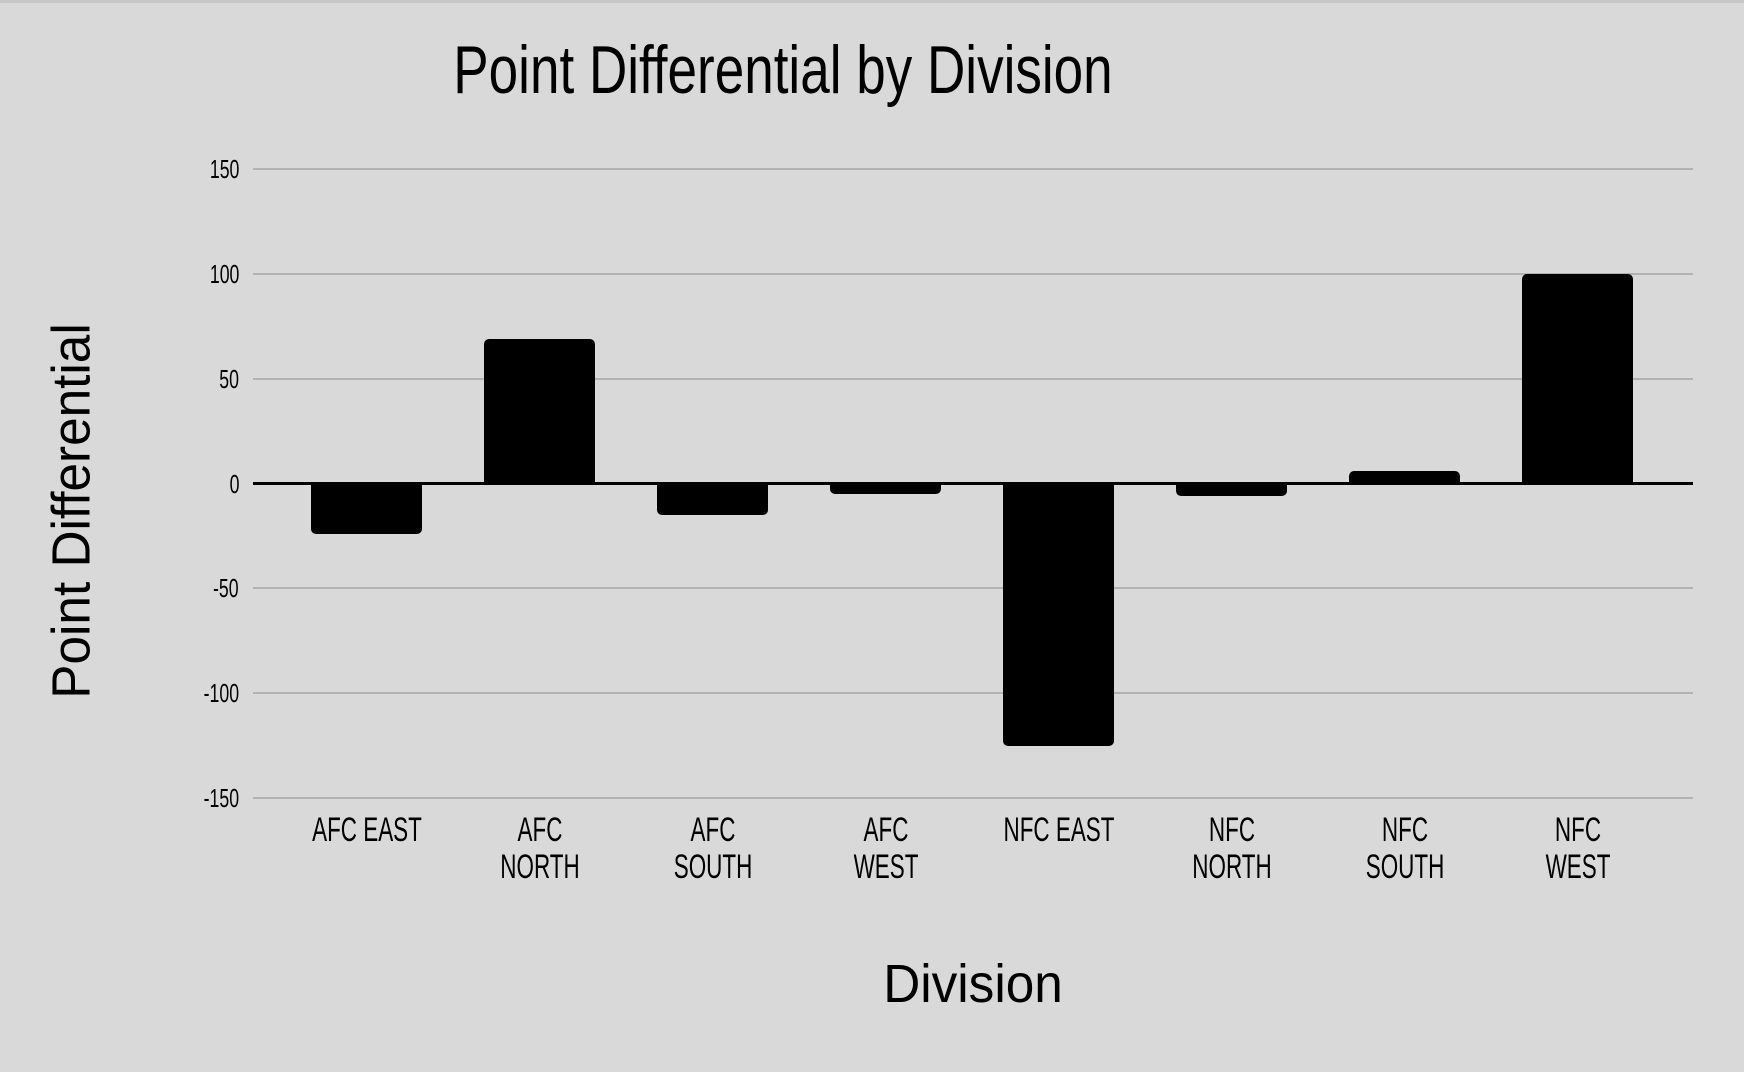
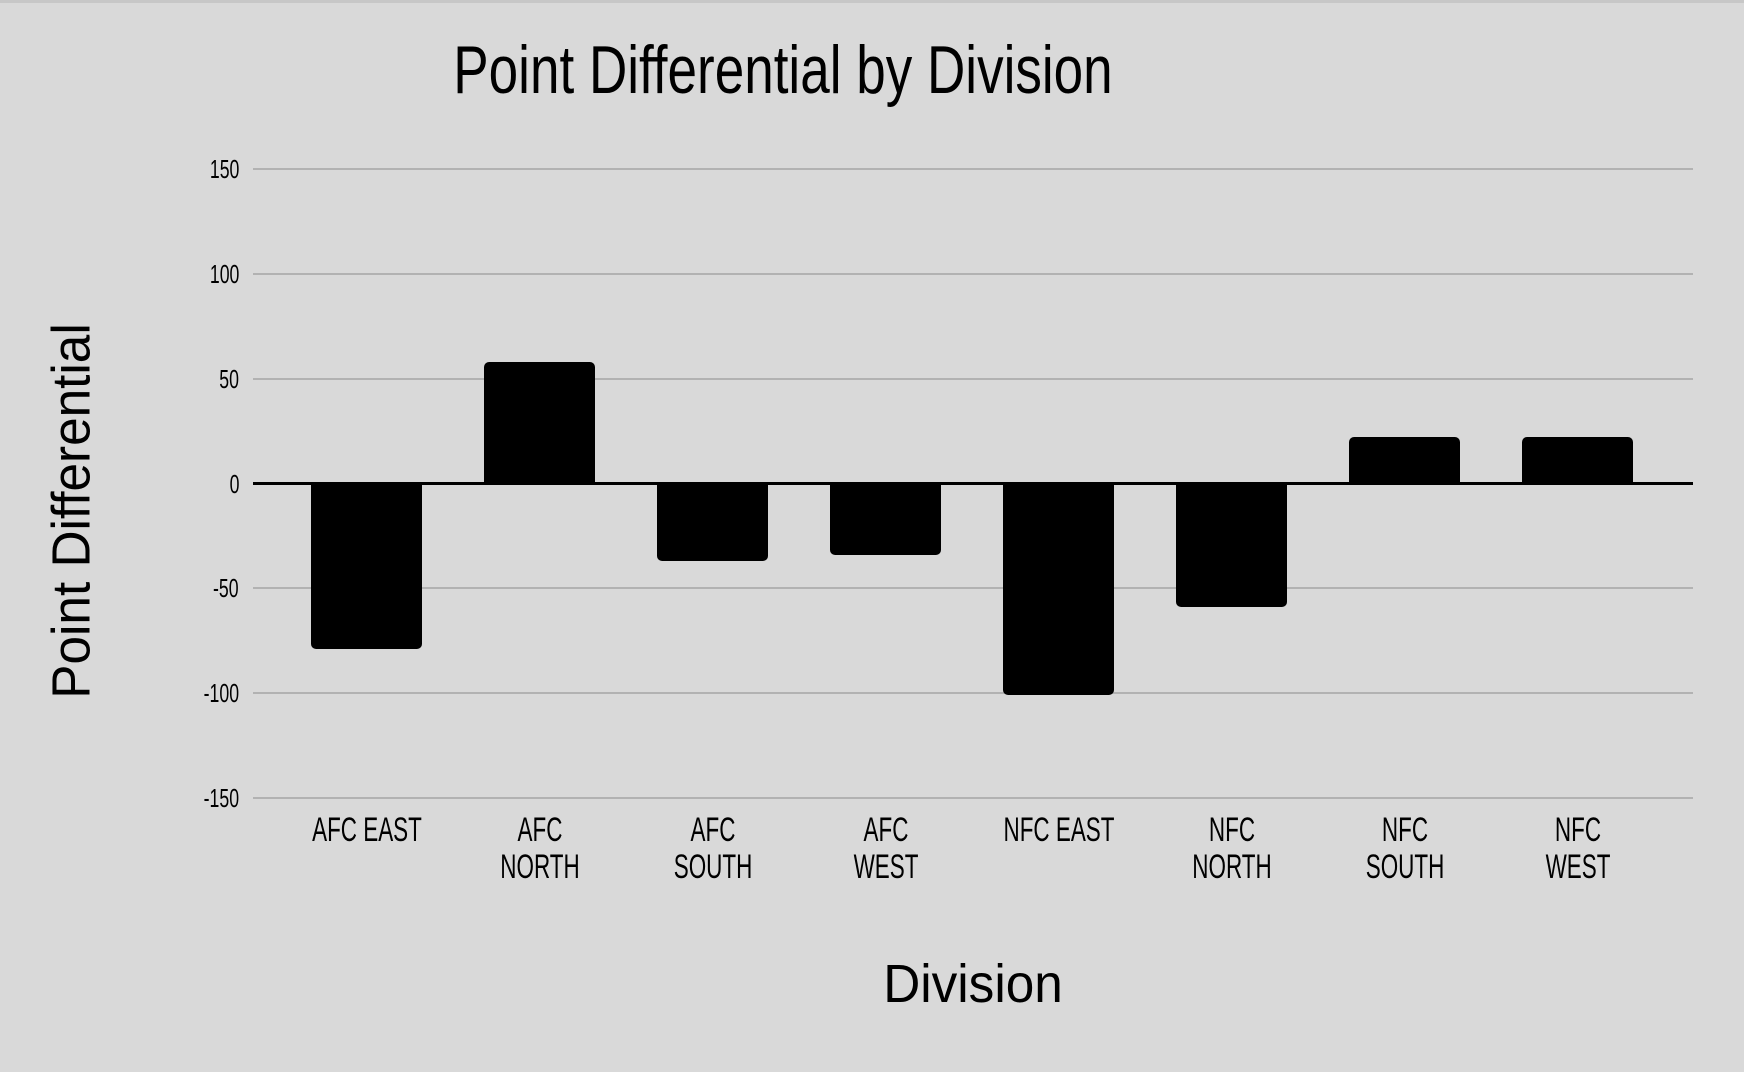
AFC EAST: -24 -> -79
AFC NORTH: 69 -> 58
AFC SOUTH: -15 -> -37
AFC WEST: -5 -> -34
NFC EAST: -125 -> -101
NFC NORTH: -6 -> -59
NFC SOUTH: 6 -> 22
NFC WEST: 100 -> 22
